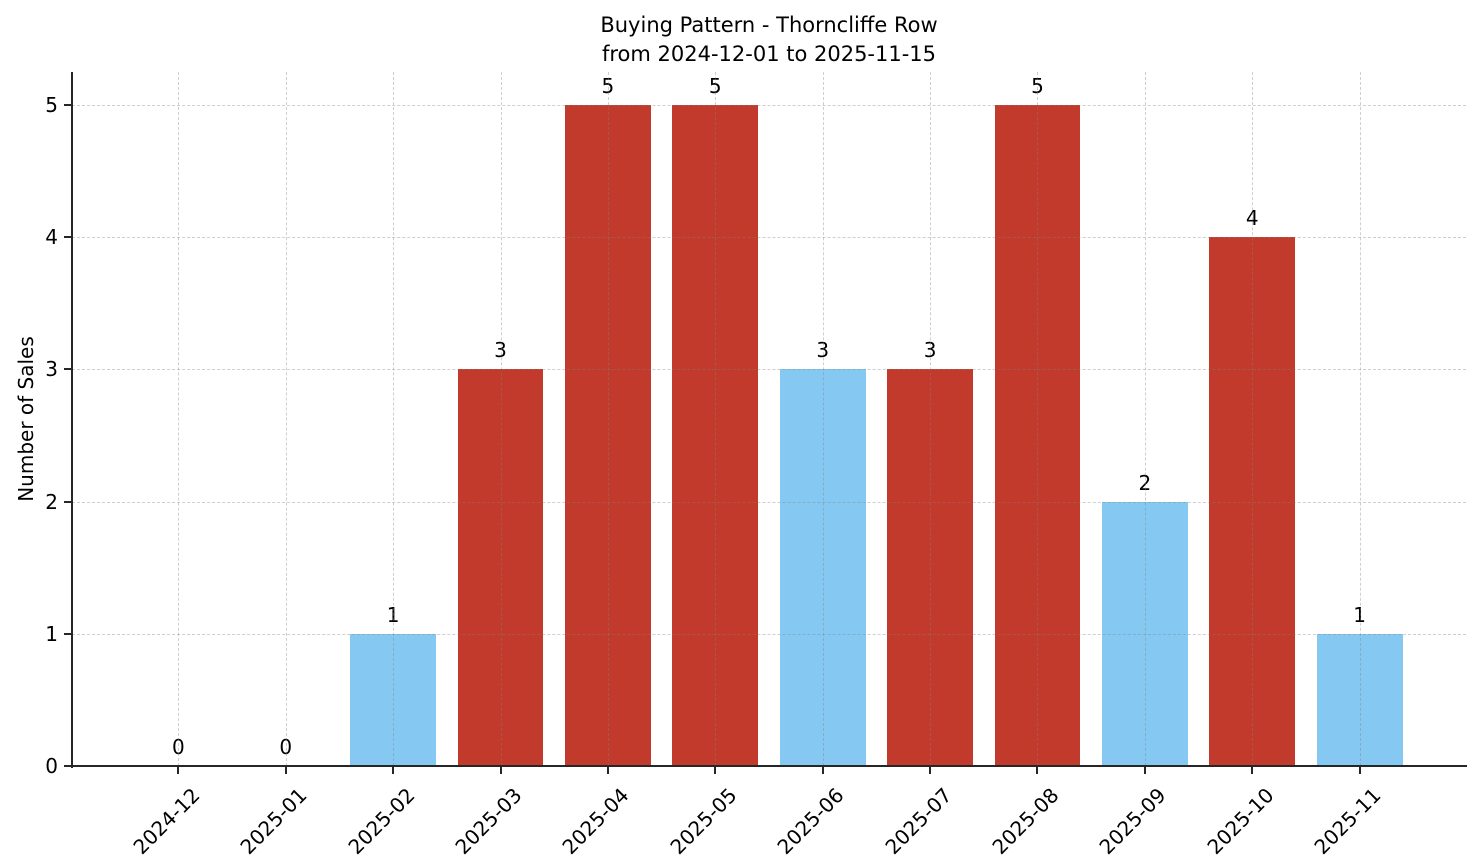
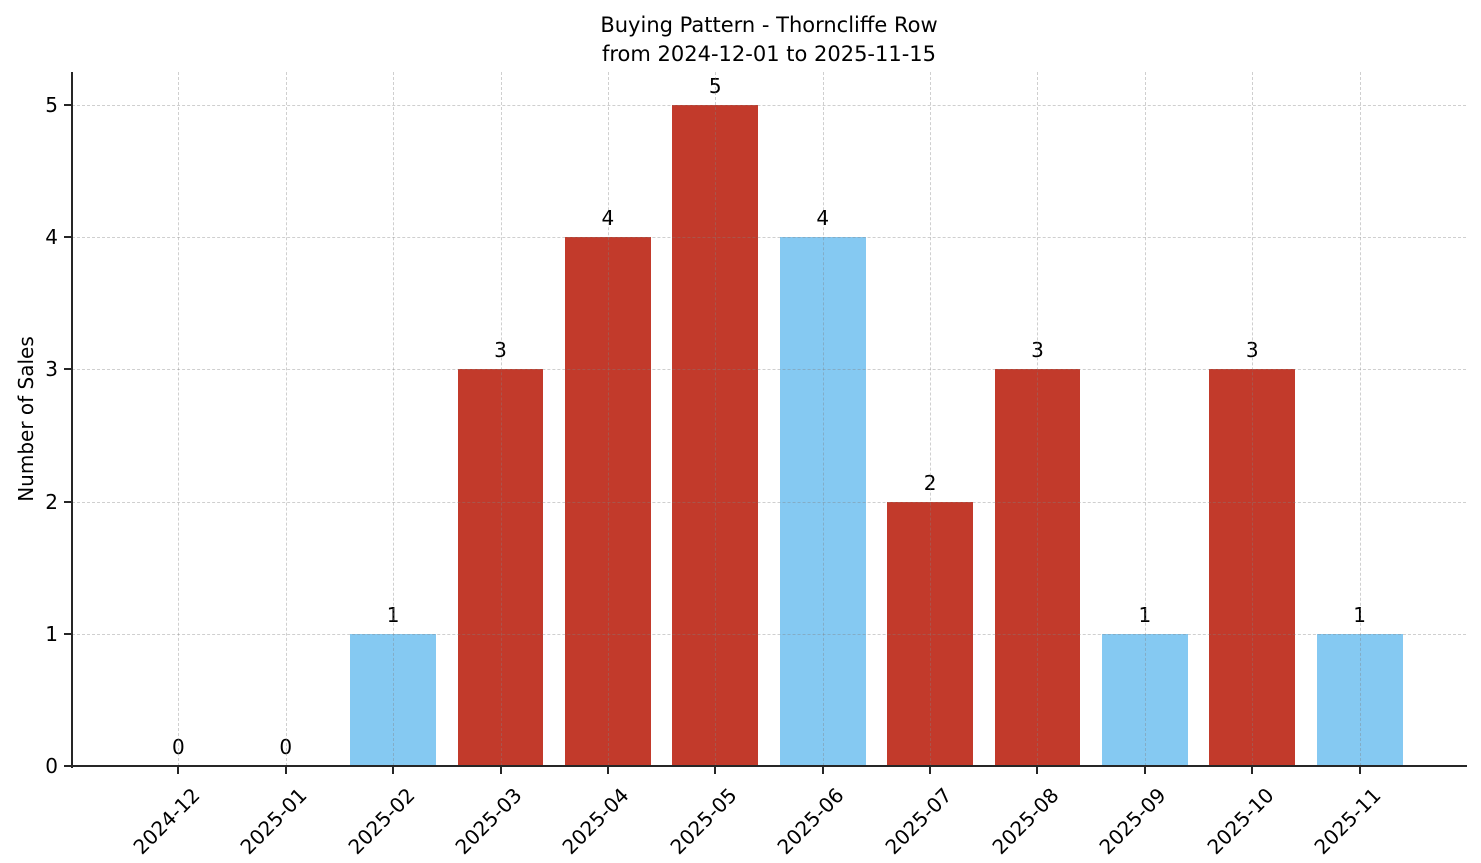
2025-04: 5 -> 4
2025-06: 3 -> 4
2025-07: 3 -> 2
2025-08: 5 -> 3
2025-09: 2 -> 1
2025-10: 4 -> 3
